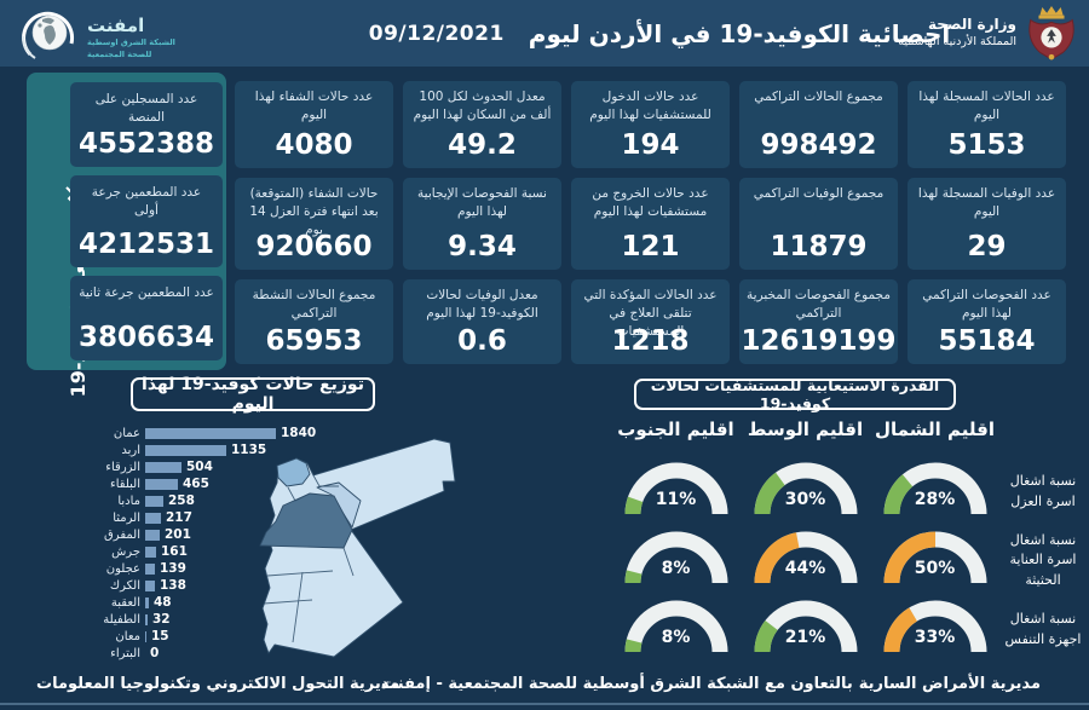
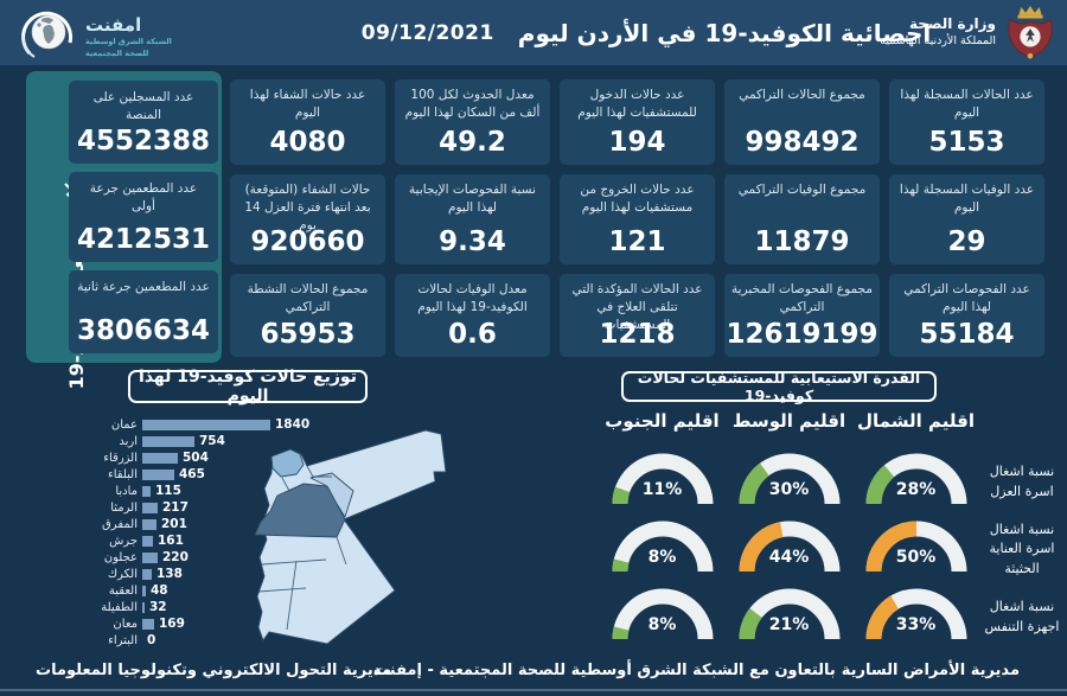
توزيع حالات كوفيد-19 لهذا اليوم/اربد: 1135 -> 754
توزيع حالات كوفيد-19 لهذا اليوم/مادبا: 258 -> 115
توزيع حالات كوفيد-19 لهذا اليوم/عجلون: 139 -> 220
توزيع حالات كوفيد-19 لهذا اليوم/معان: 15 -> 169
